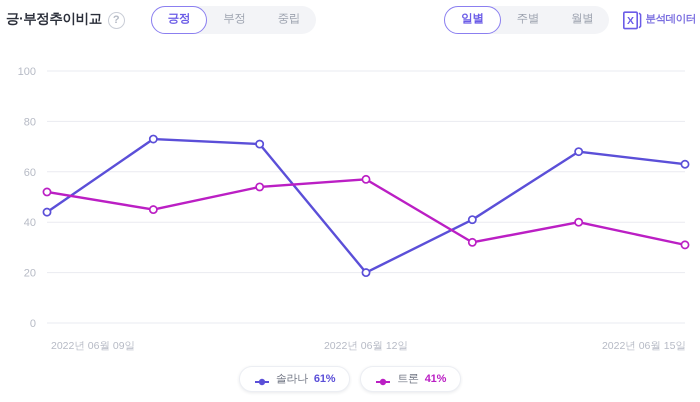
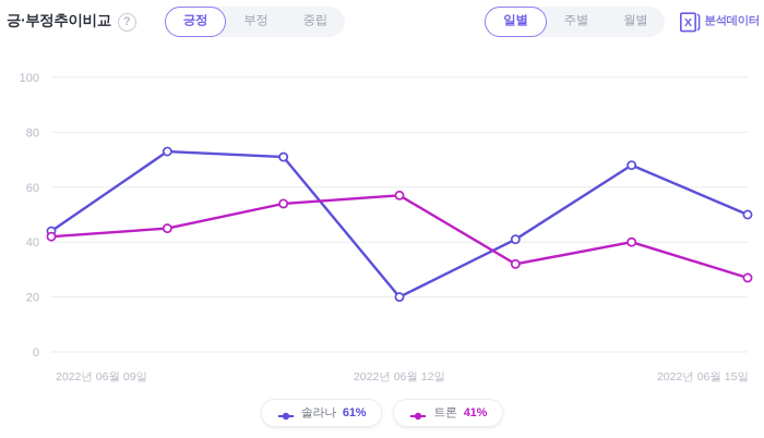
트론/2022년 06월 09일: 52 -> 42
솔라나/2022년 06월 15일: 63 -> 50
트론/2022년 06월 15일: 31 -> 27
